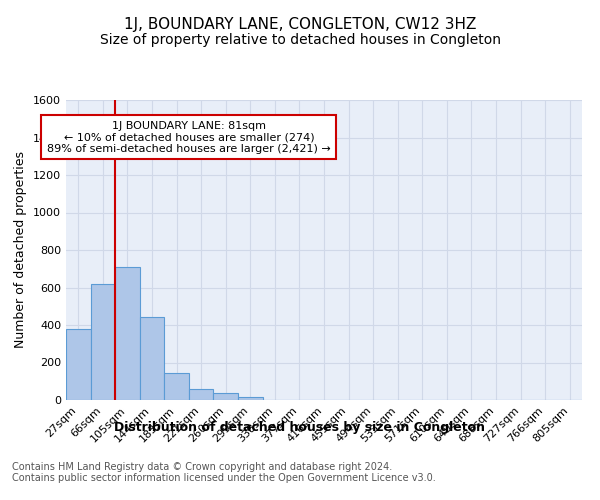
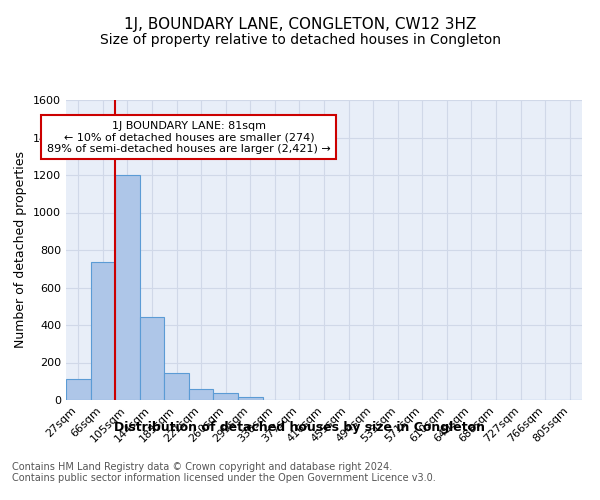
27sqm: 380 -> 110
66sqm: 620 -> 740
105sqm: 710 -> 1200
